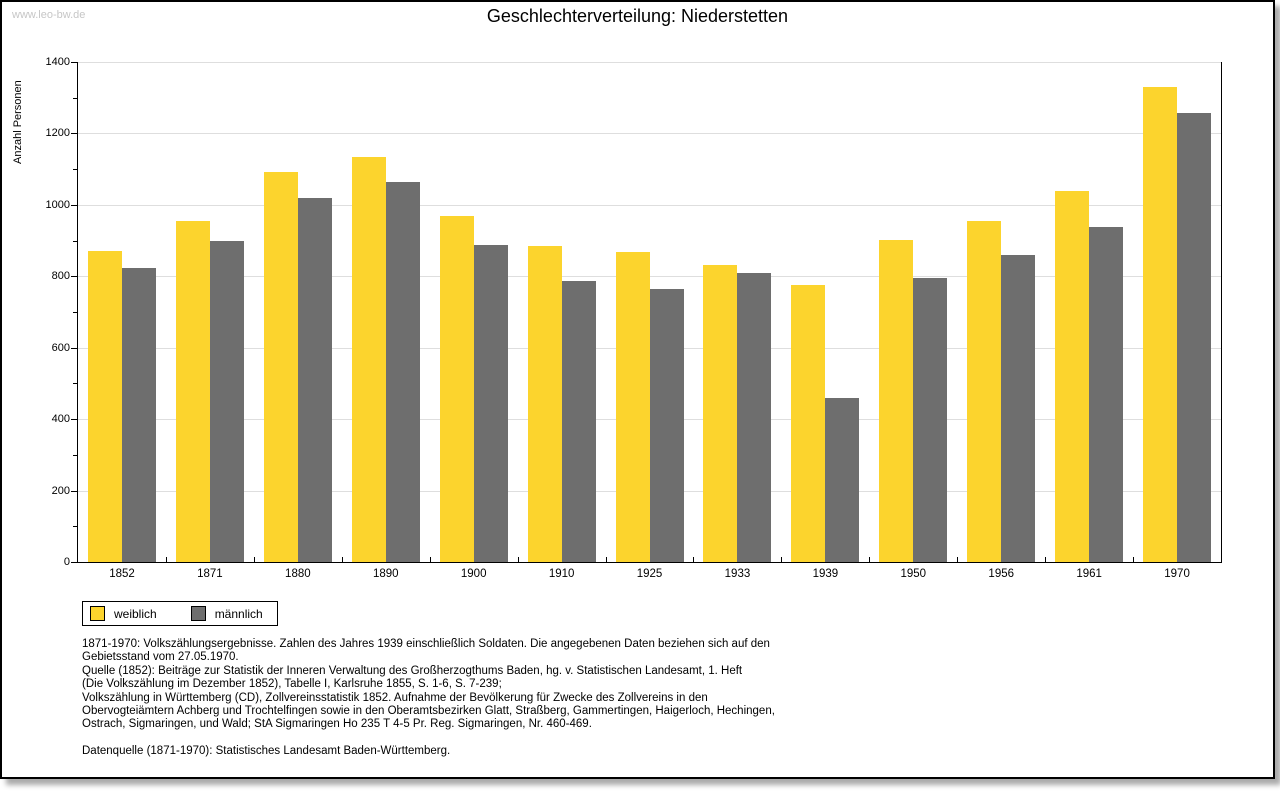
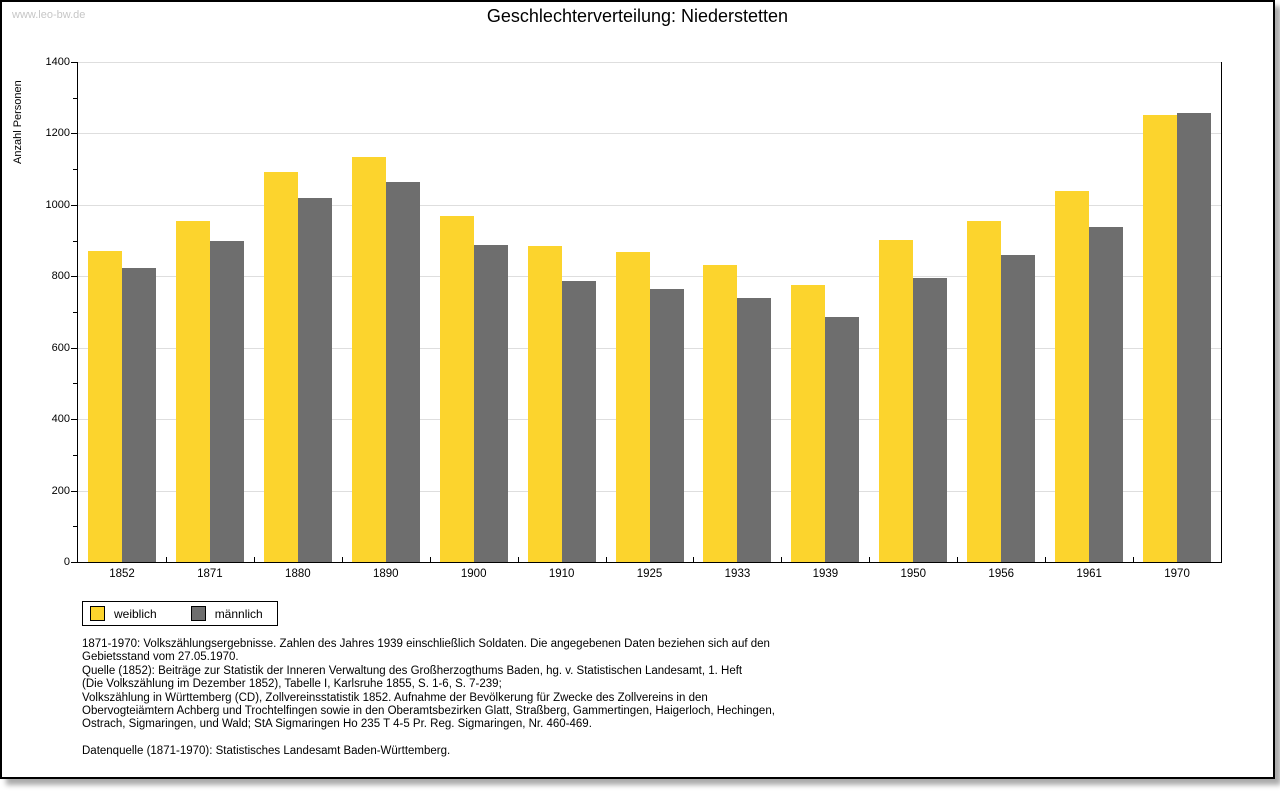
männlich/1933: 810 -> 740
männlich/1939: 460 -> 680
weiblich/1970: 1330 -> 1250
